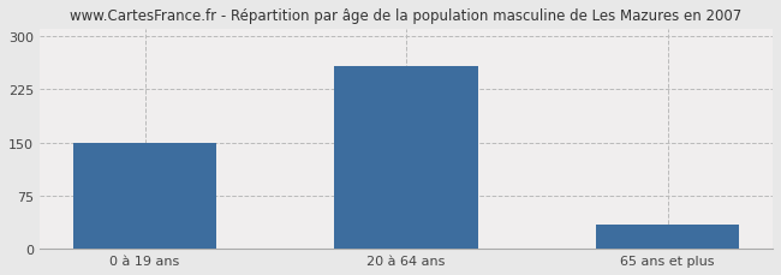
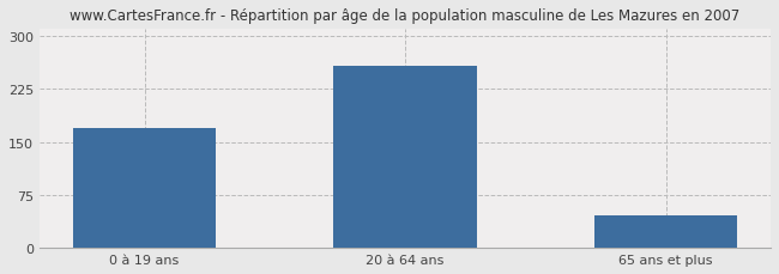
0 à 19 ans: 150 -> 170
65 ans et plus: 35 -> 46
